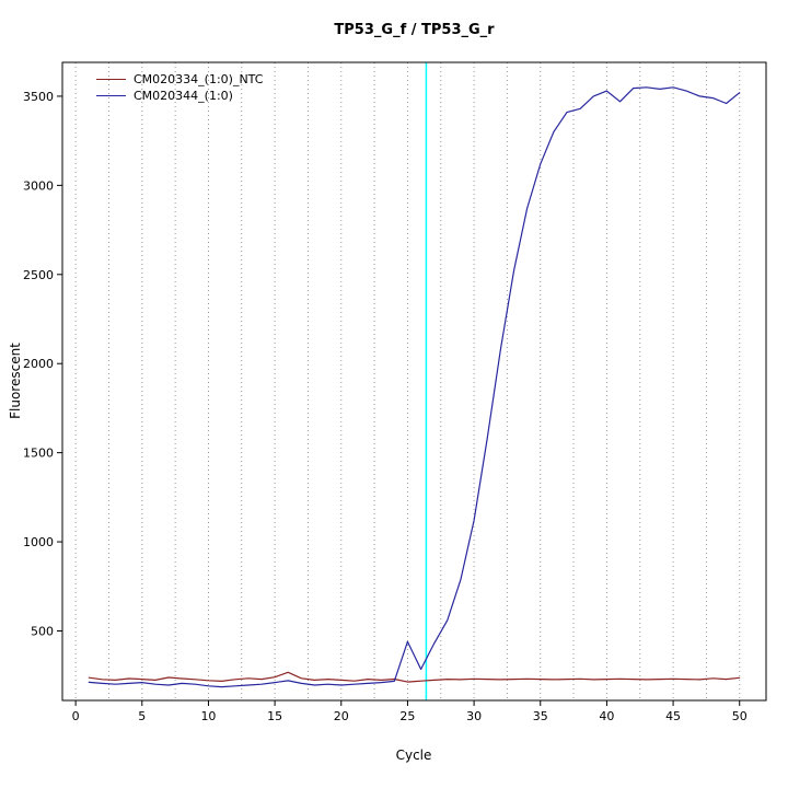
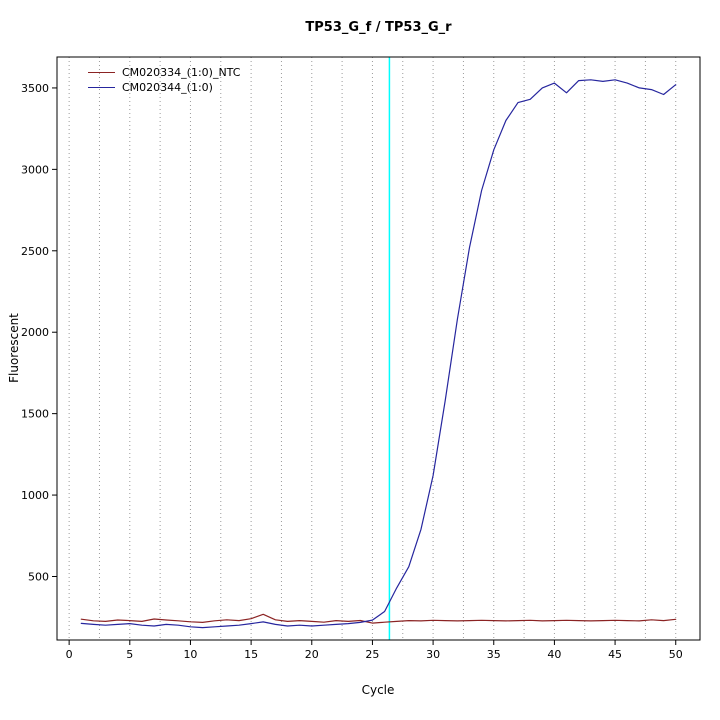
CM020344_(1:0)/25: 440 -> 230
